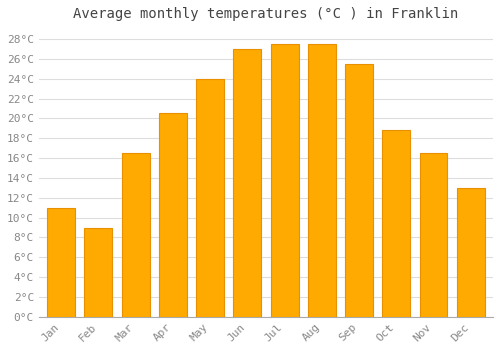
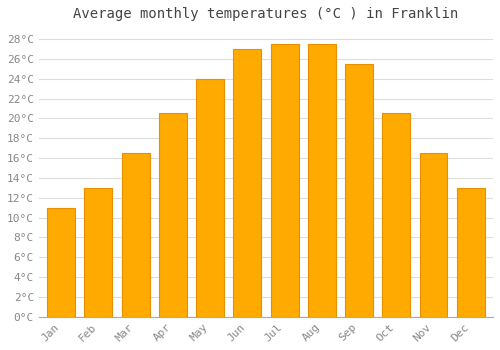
Feb: 9.0°C -> 13.0°C
Oct: 18.8°C -> 20.5°C
